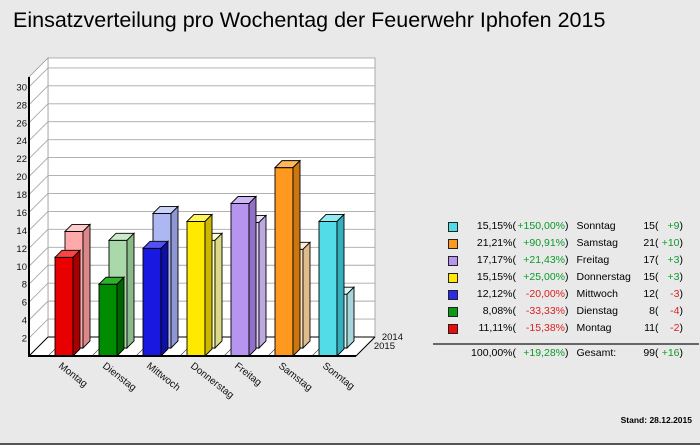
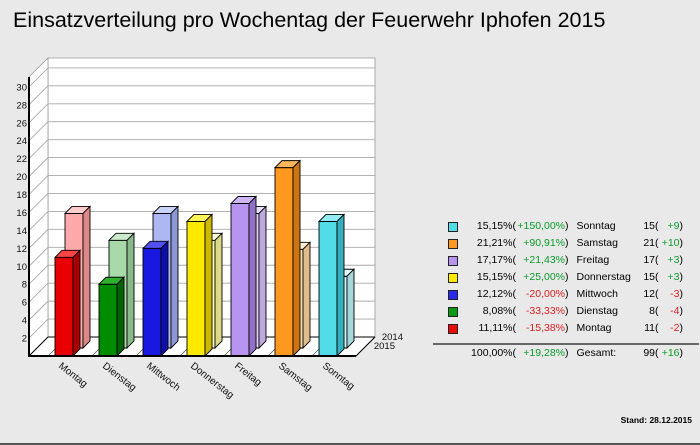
2014/Montag: 13 -> 15
2014/Freitag: 14 -> 15
2014/Sonntag: 6 -> 8
